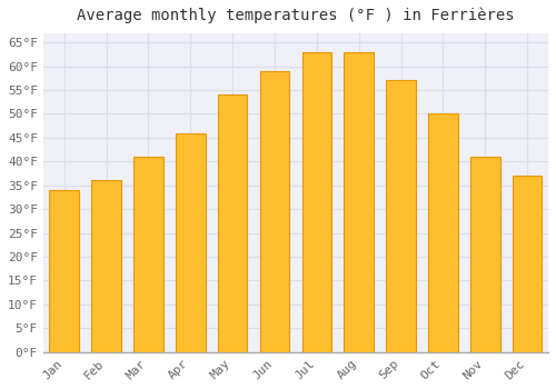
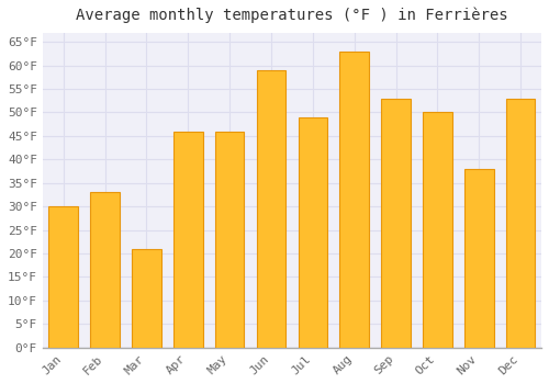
Jan: 34°F -> 30°F
Feb: 36°F -> 33°F
Mar: 41°F -> 21°F
May: 54°F -> 46°F
Jul: 63°F -> 49°F
Sep: 57°F -> 53°F
Nov: 41°F -> 38°F
Dec: 37°F -> 53°F
